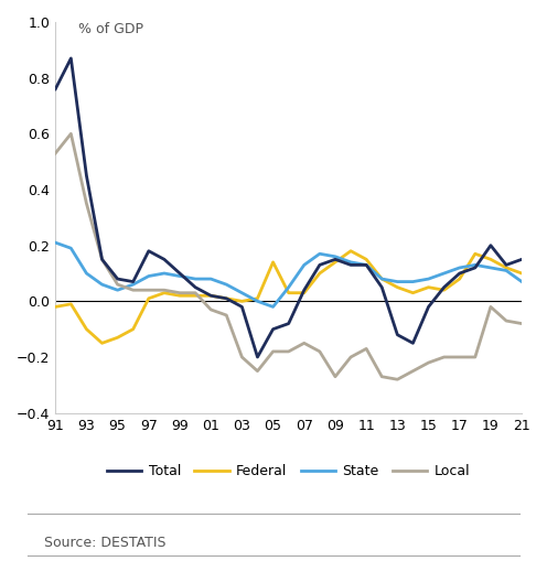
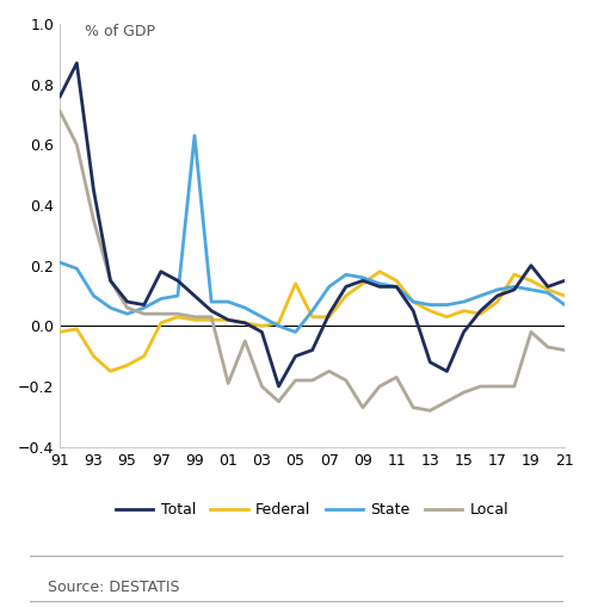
Local/91: 0.53 -> 0.71
State/99: 0.09 -> 0.63
Local/01: -0.03 -> -0.19
